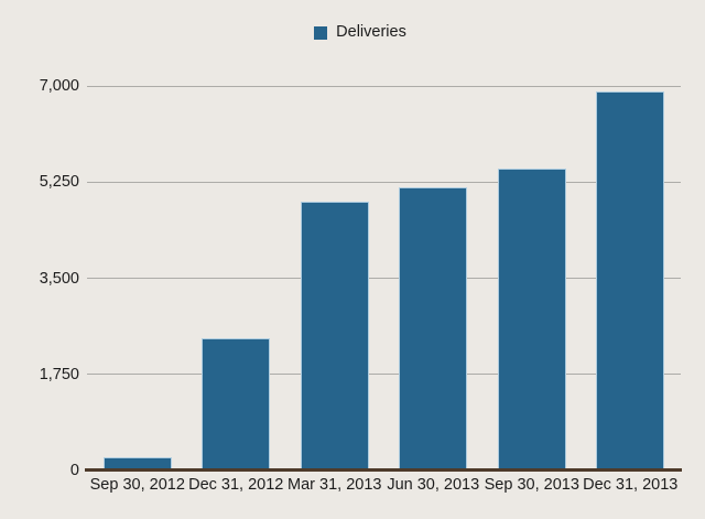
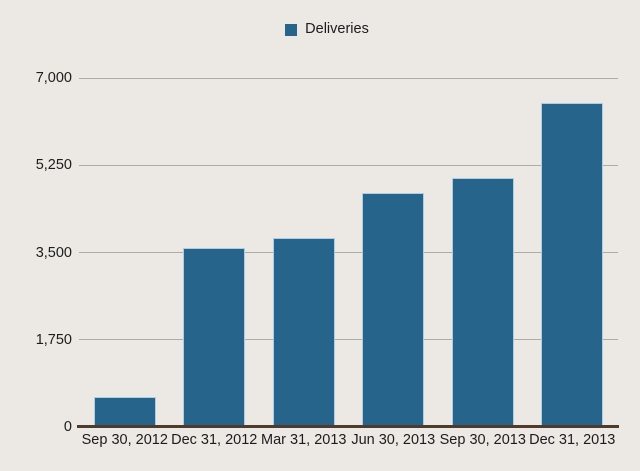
Sep 30, 2012: 200 -> 600
Dec 31, 2012: 2400 -> 3600
Mar 31, 2013: 4900 -> 3800
Jun 30, 2013: 5200 -> 4700
Sep 30, 2013: 5500 -> 5000
Dec 31, 2013: 6900 -> 6500
